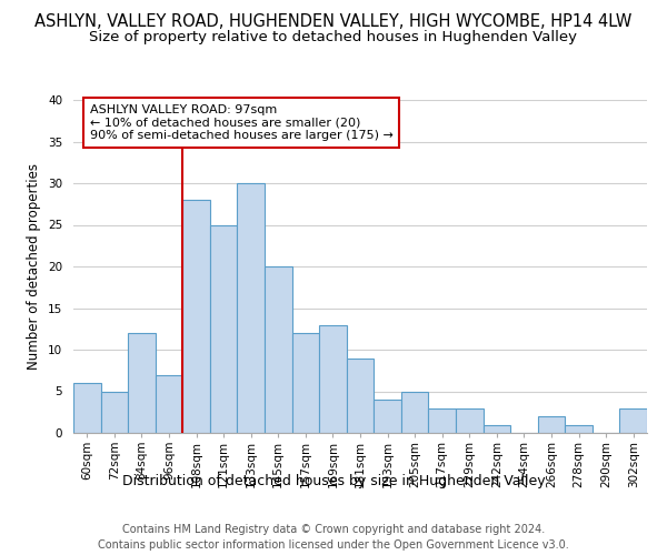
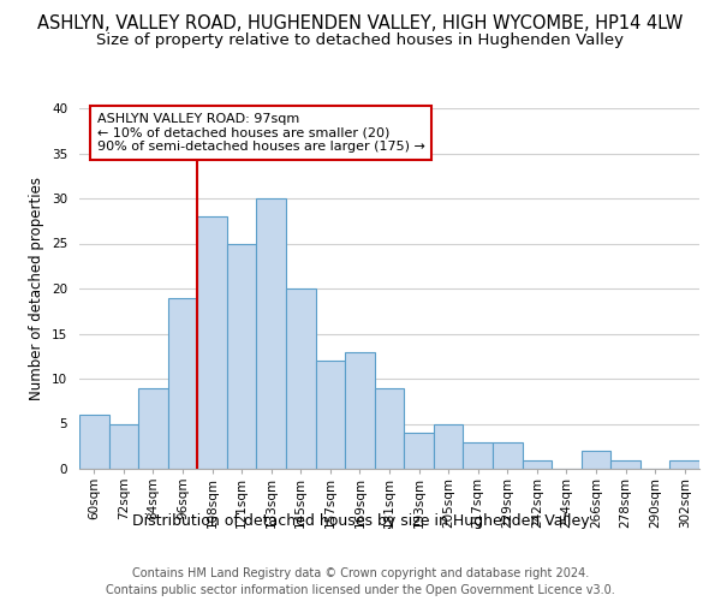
84sqm: 12 -> 9
96sqm: 7 -> 19
302sqm: 3 -> 1
